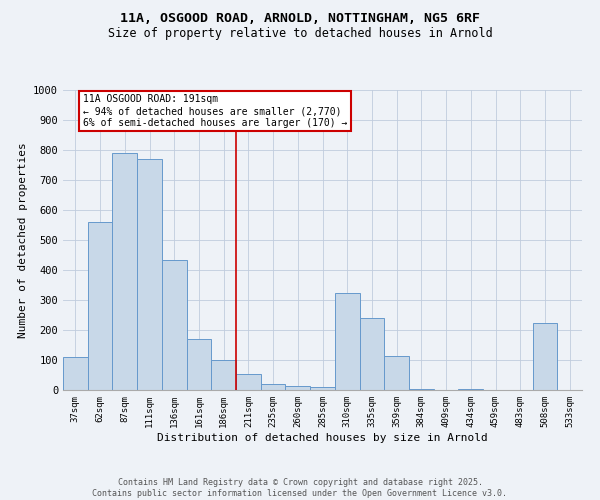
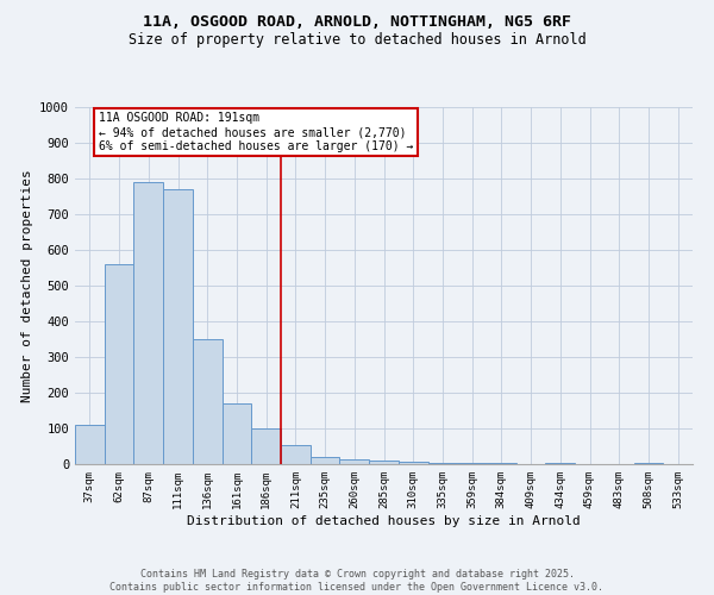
136sqm: 435 -> 350
310sqm: 325 -> 7
335sqm: 240 -> 5
359sqm: 115 -> 3
508sqm: 225 -> 5
